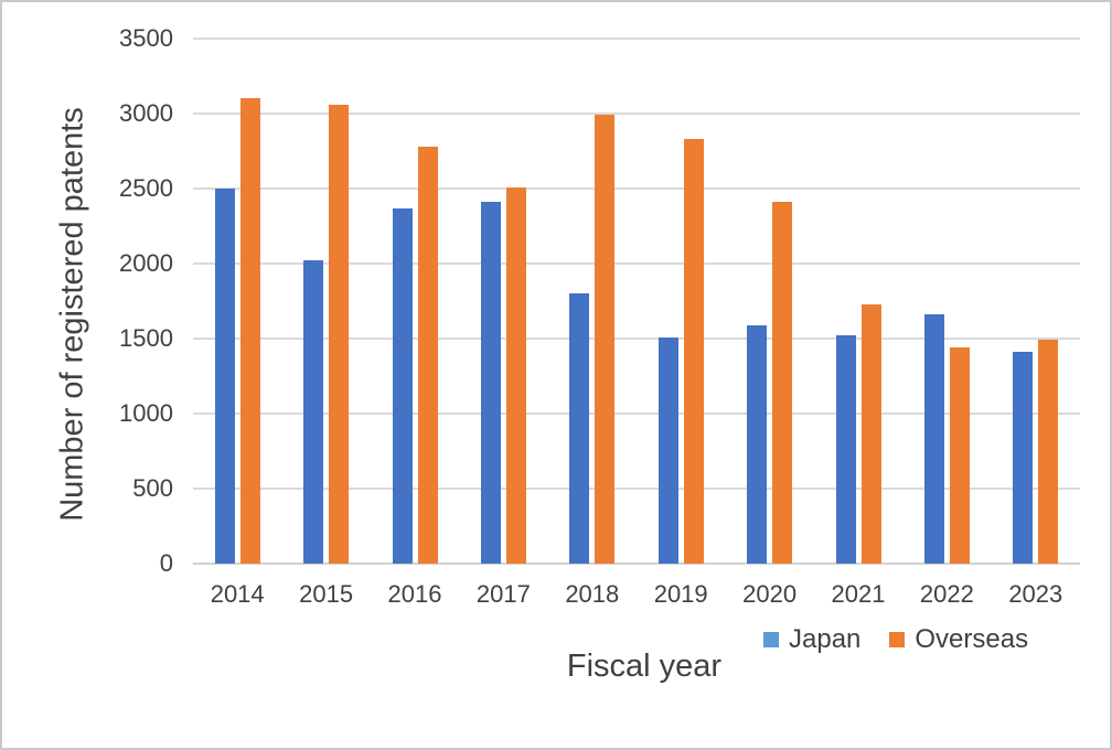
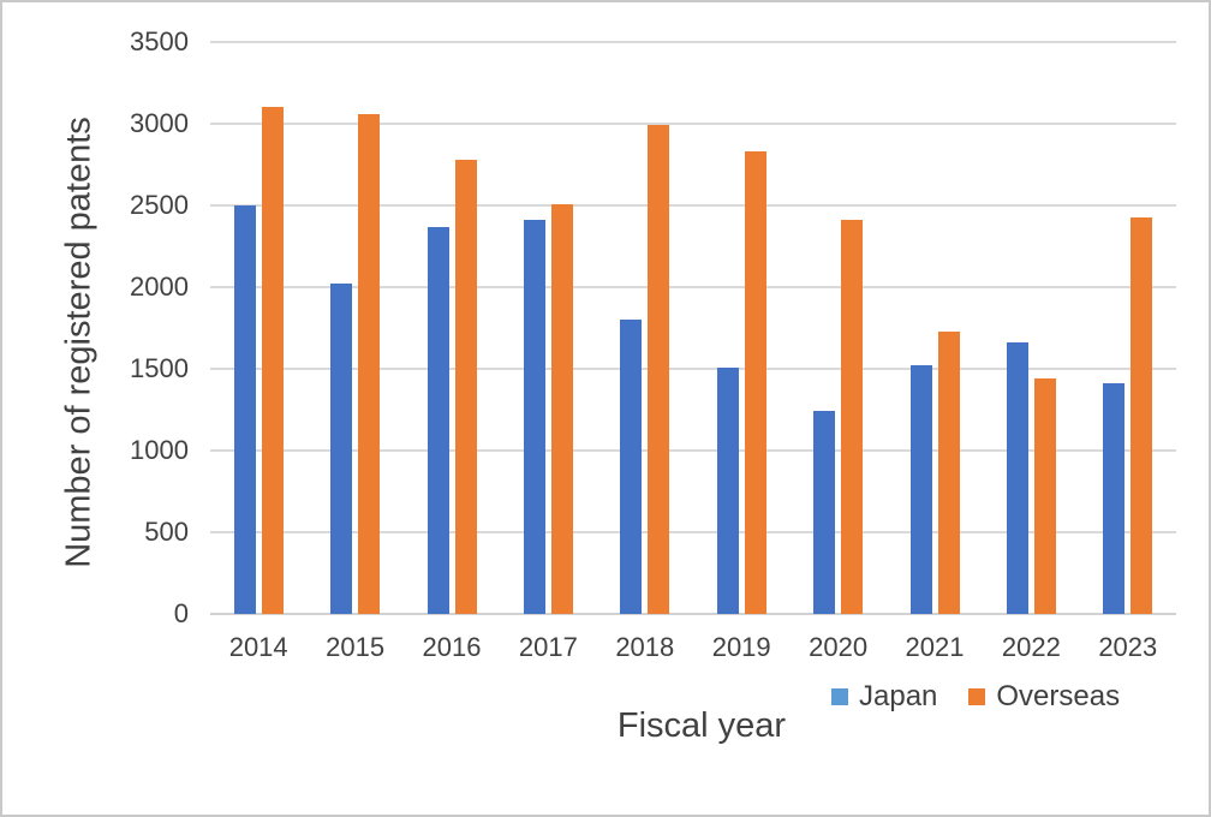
Japan/2020: 1590 -> 1240
Overseas/2023: 1490 -> 2430
